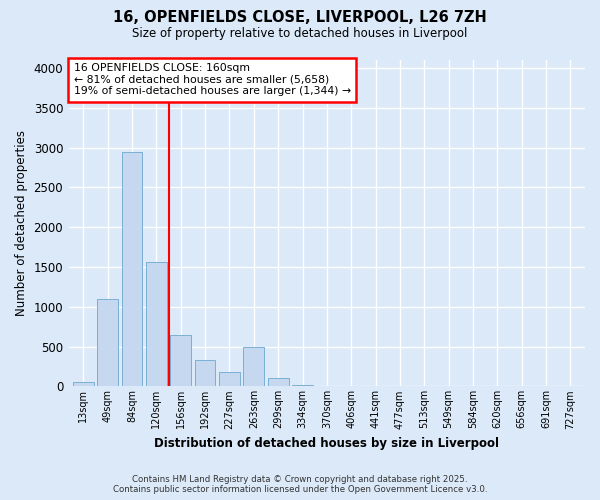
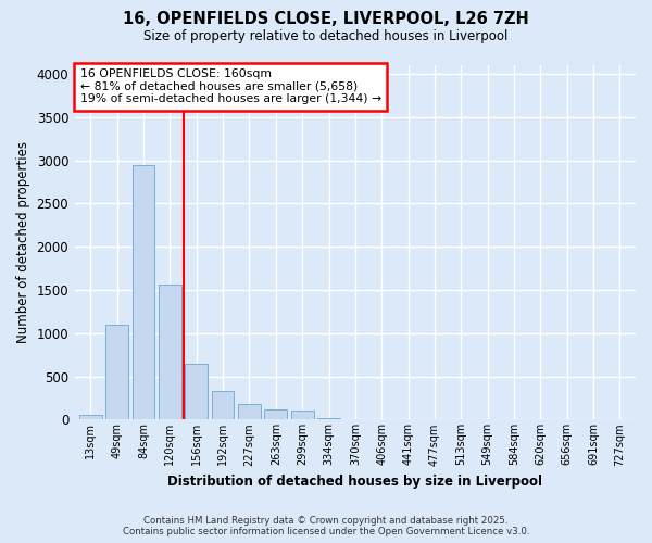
263sqm: 500 -> 120
